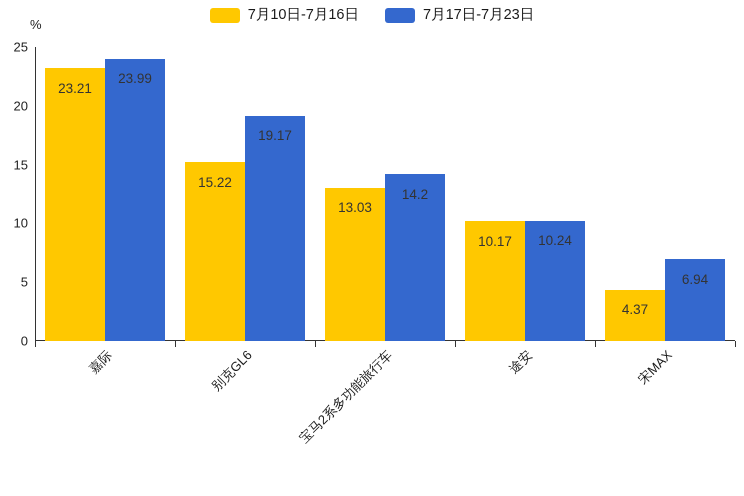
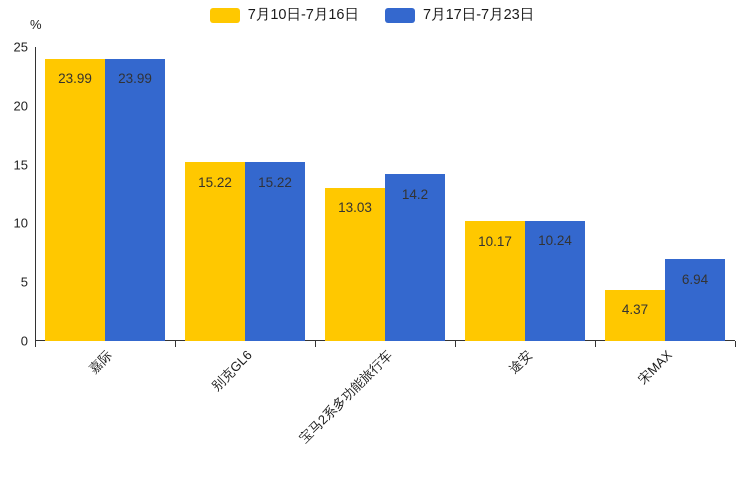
7月10日-7月16日/嘉际: 23.21 -> 23.99
7月17日-7月23日/别克GL6: 19.17 -> 15.22
